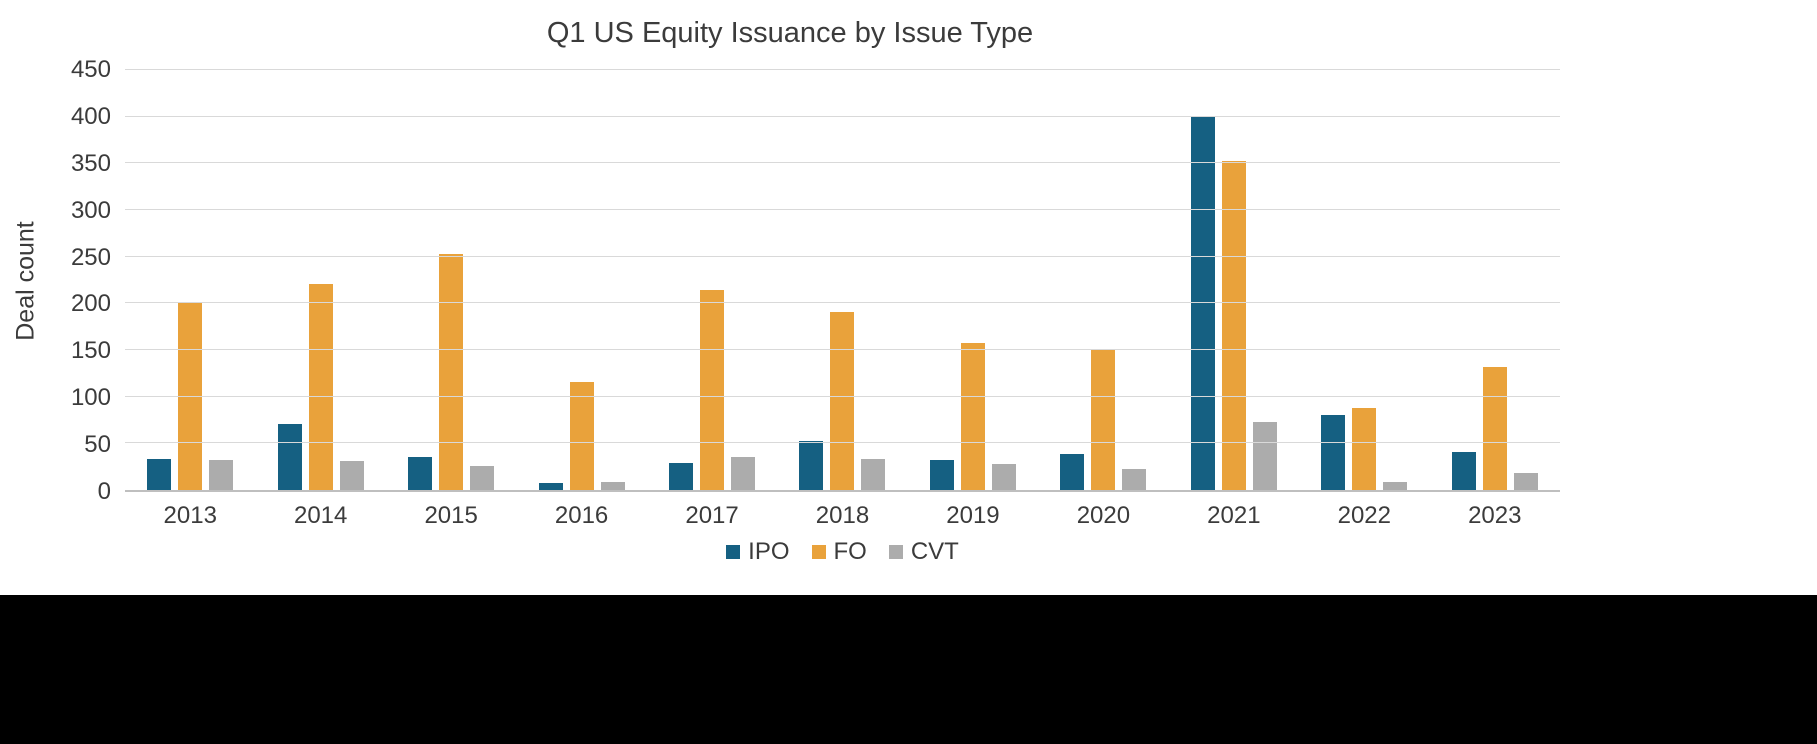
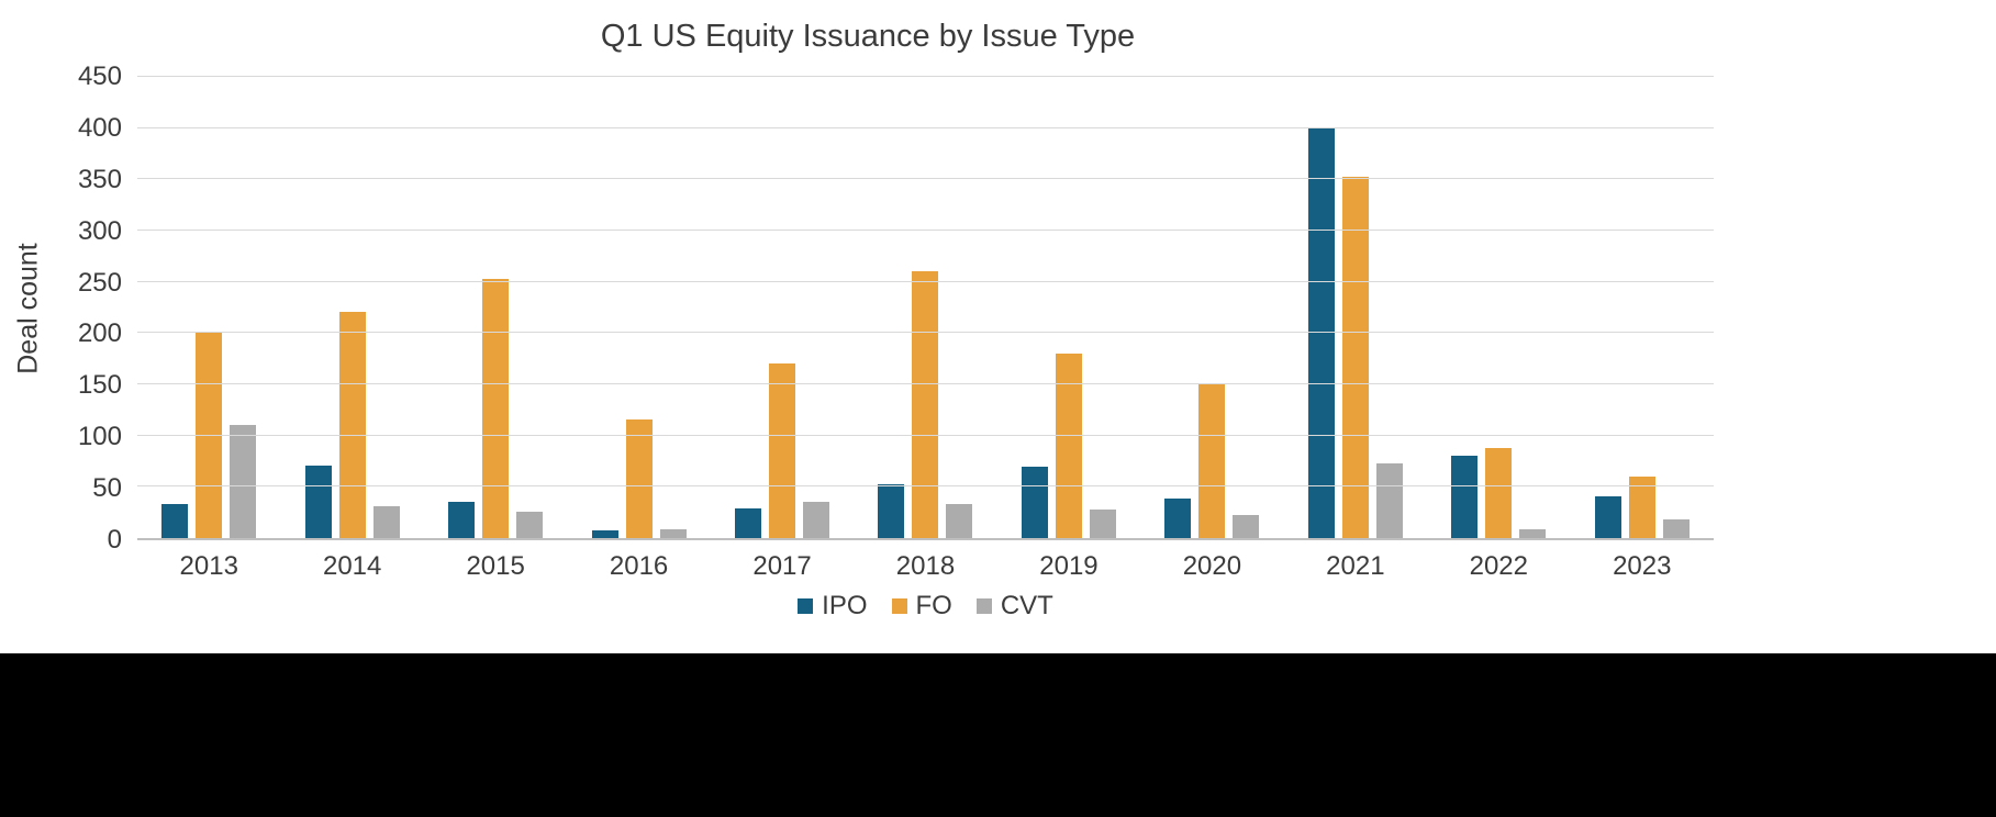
CVT/2013: 30 -> 110
FO/2017: 210 -> 170
FO/2018: 190 -> 260
IPO/2019: 30 -> 70
FO/2019: 160 -> 180
FO/2023: 130 -> 60
